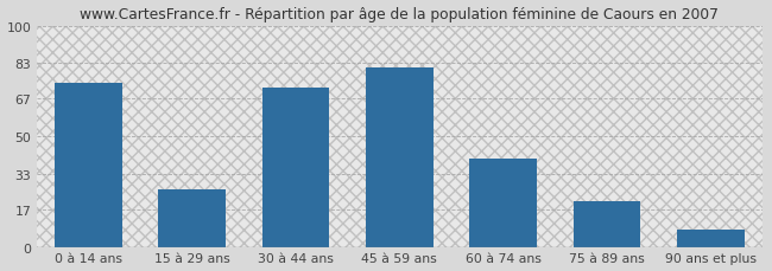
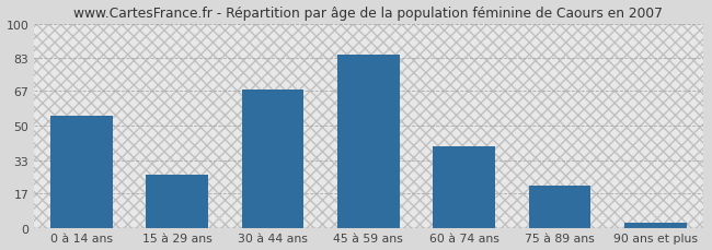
0 à 14 ans: 74 -> 55
30 à 44 ans: 72 -> 68
45 à 59 ans: 81 -> 85
90 ans et plus: 8 -> 3
